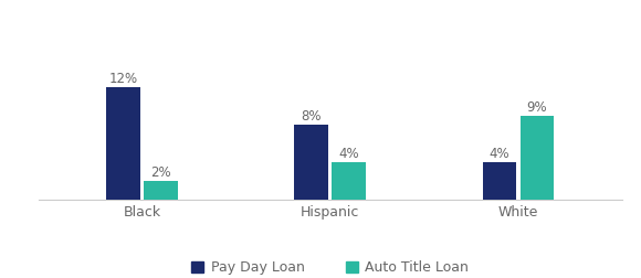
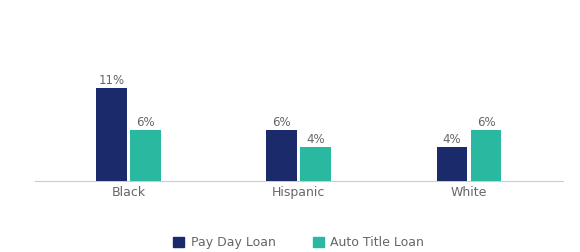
Pay Day Loan/Black: 12% -> 11%
Auto Title Loan/Black: 2% -> 6%
Pay Day Loan/Hispanic: 8% -> 6%
Auto Title Loan/White: 9% -> 6%
